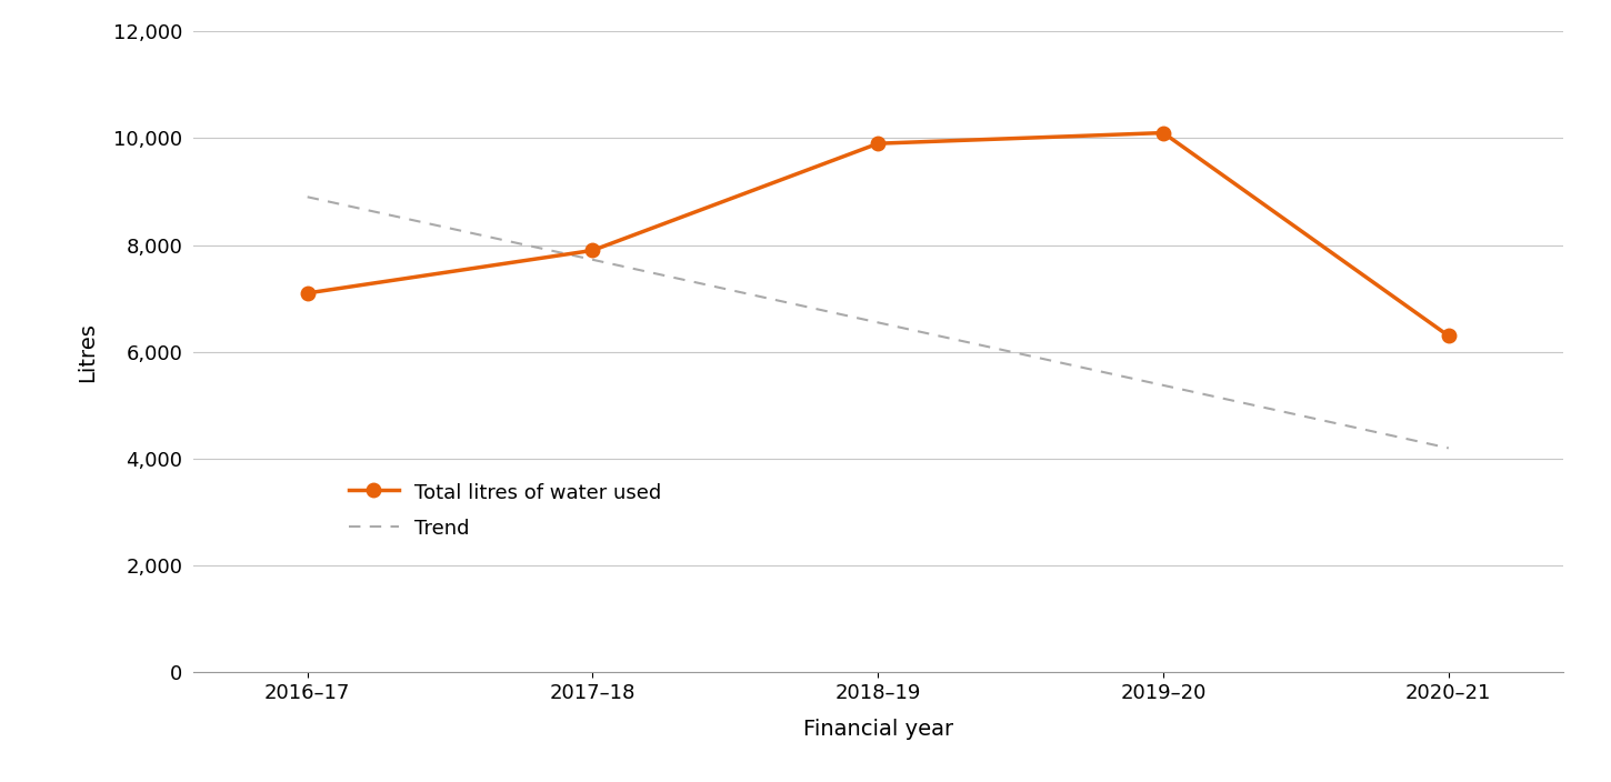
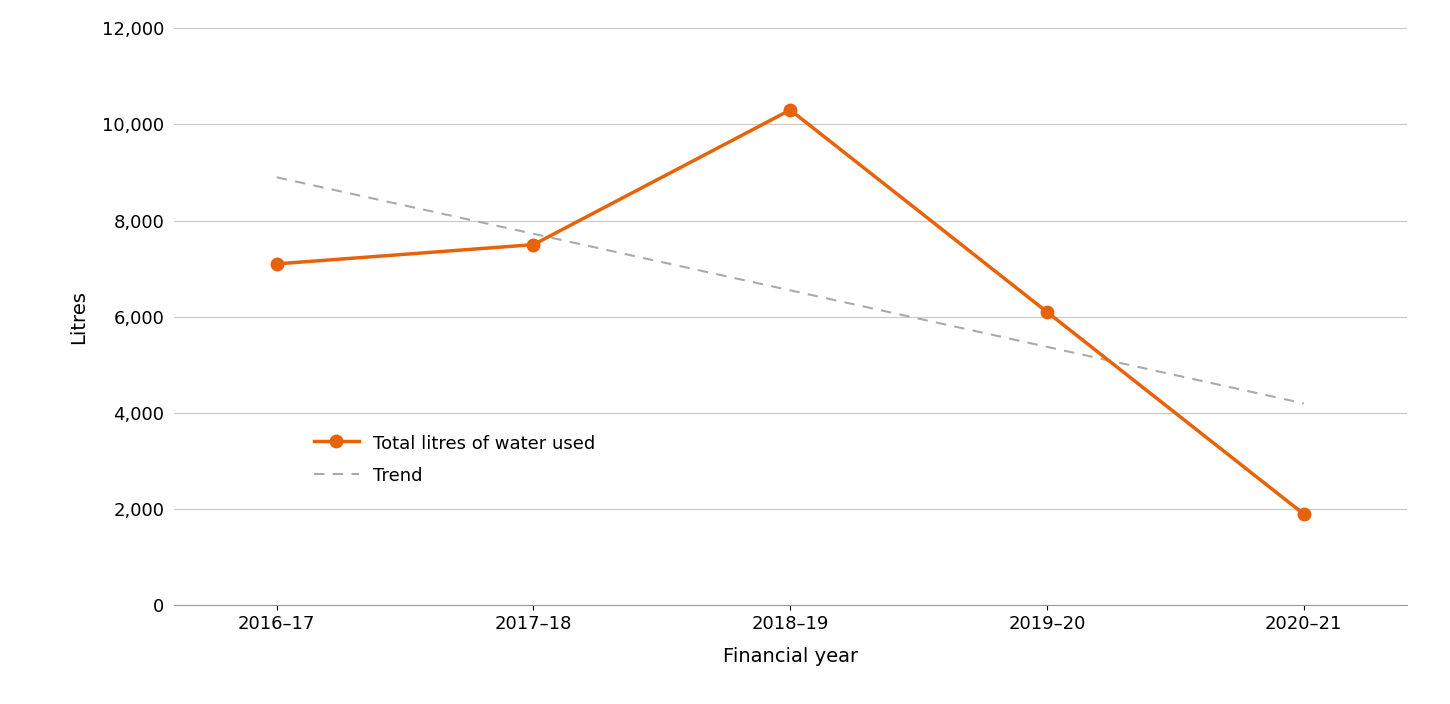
2017–18: 7,900 -> 7,500
2018–19: 9,900 -> 10,300
2019–20: 10,100 -> 6,100
2020–21: 6,300 -> 1,900
